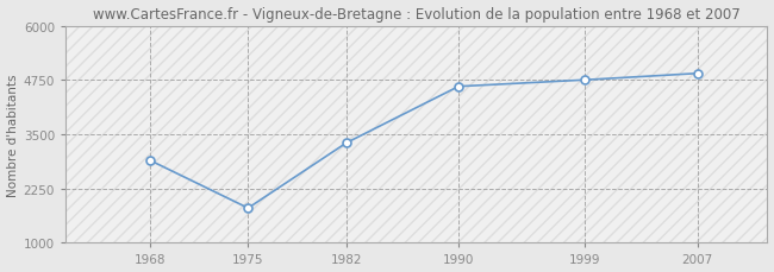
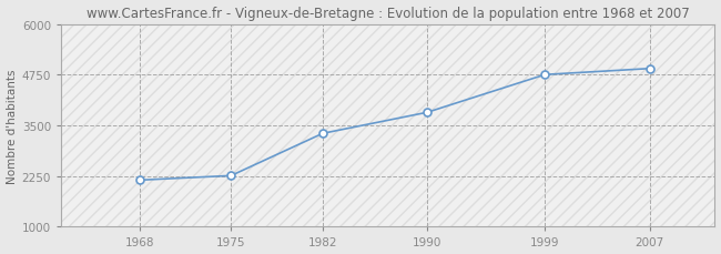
1968: 2900 -> 2150
1975: 1800 -> 2260
1990: 4600 -> 3820
